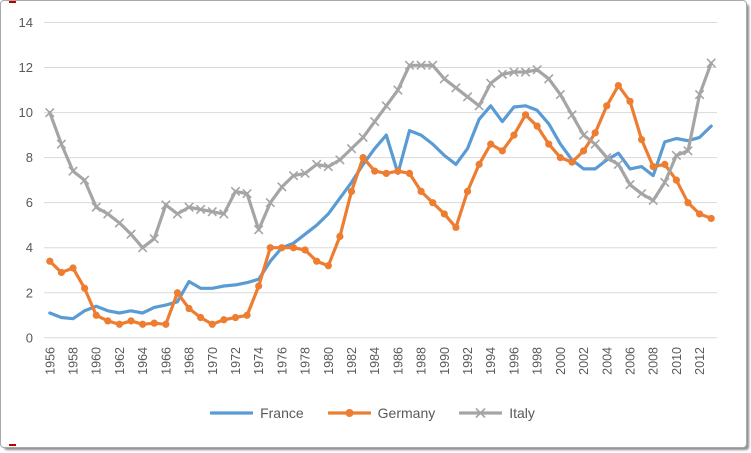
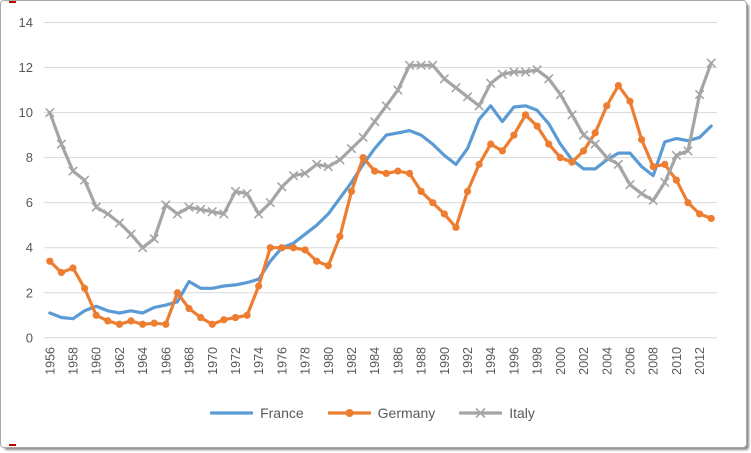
Italy/1974: 4.8 -> 5.5
France/1986: 7.3 -> 9.1
France/2006: 7.5 -> 8.2
